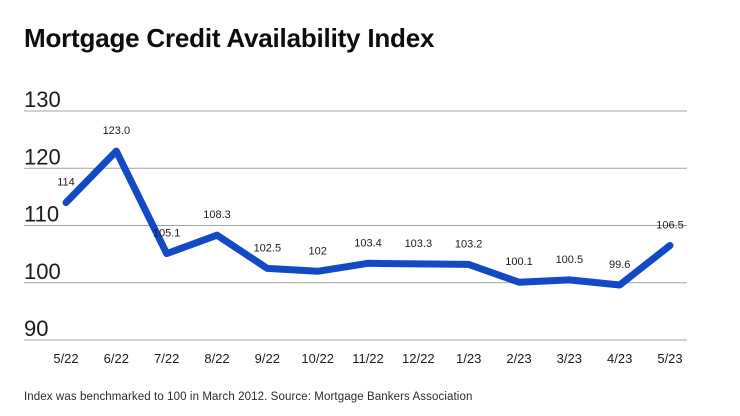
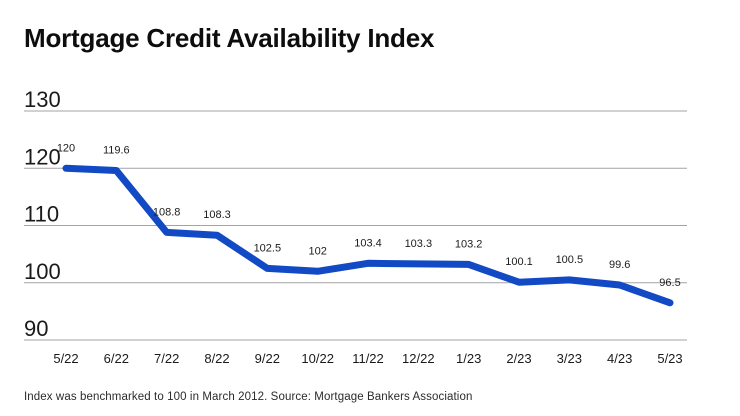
5/22: 114 -> 120
6/22: 123.0 -> 119.6
7/22: 105.1 -> 108.8
5/23: 106.5 -> 96.5
